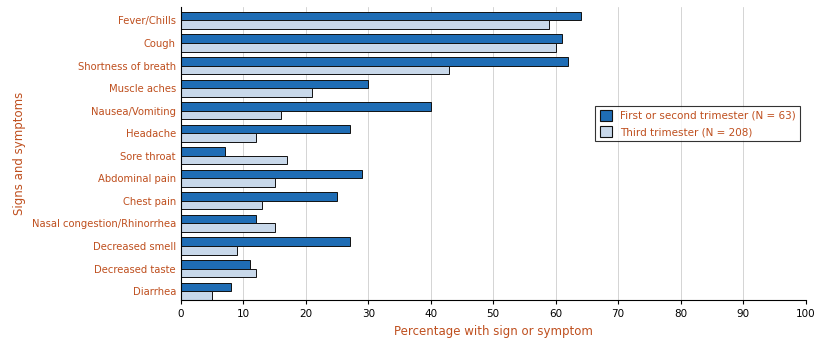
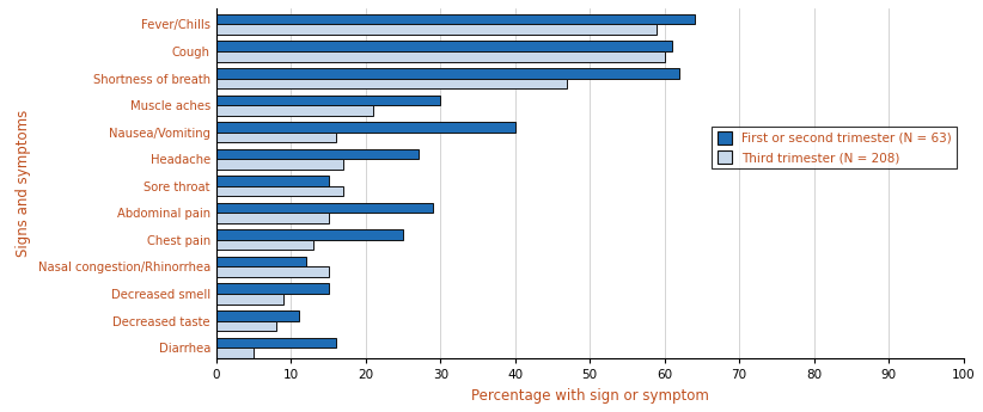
Third trimester (N = 208)/Shortness of breath: 43 -> 47
Third trimester (N = 208)/Headache: 12 -> 17
First or second trimester (N = 63)/Sore throat: 7 -> 15
First or second trimester (N = 63)/Decreased smell: 27 -> 15
Third trimester (N = 208)/Decreased taste: 12 -> 8
First or second trimester (N = 63)/Diarrhea: 8 -> 16
